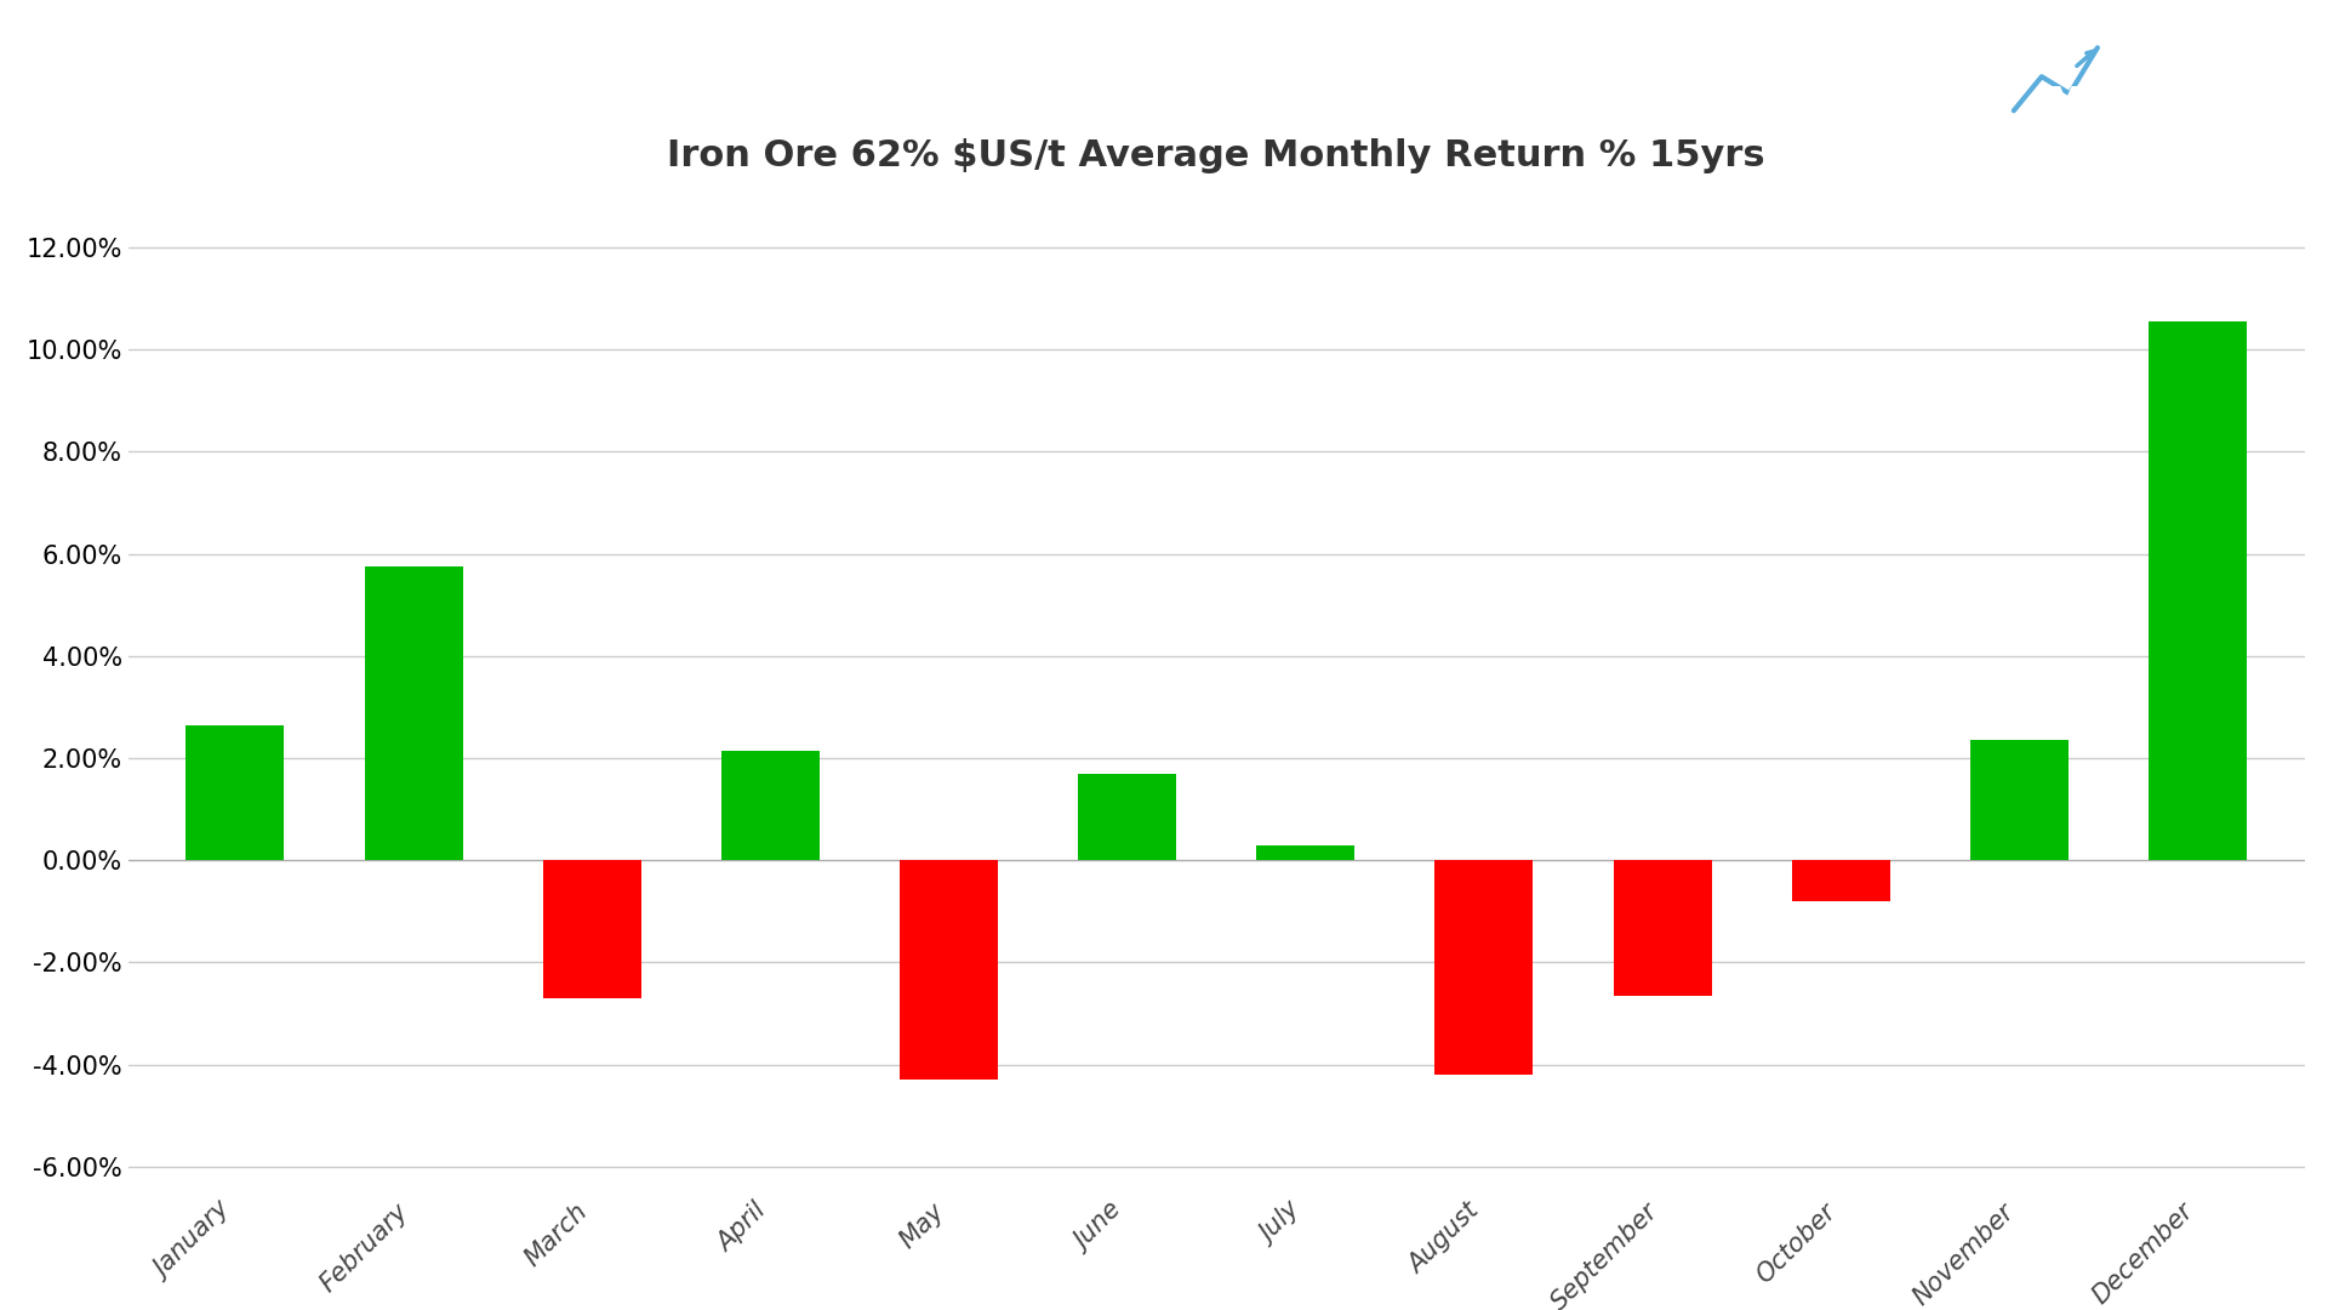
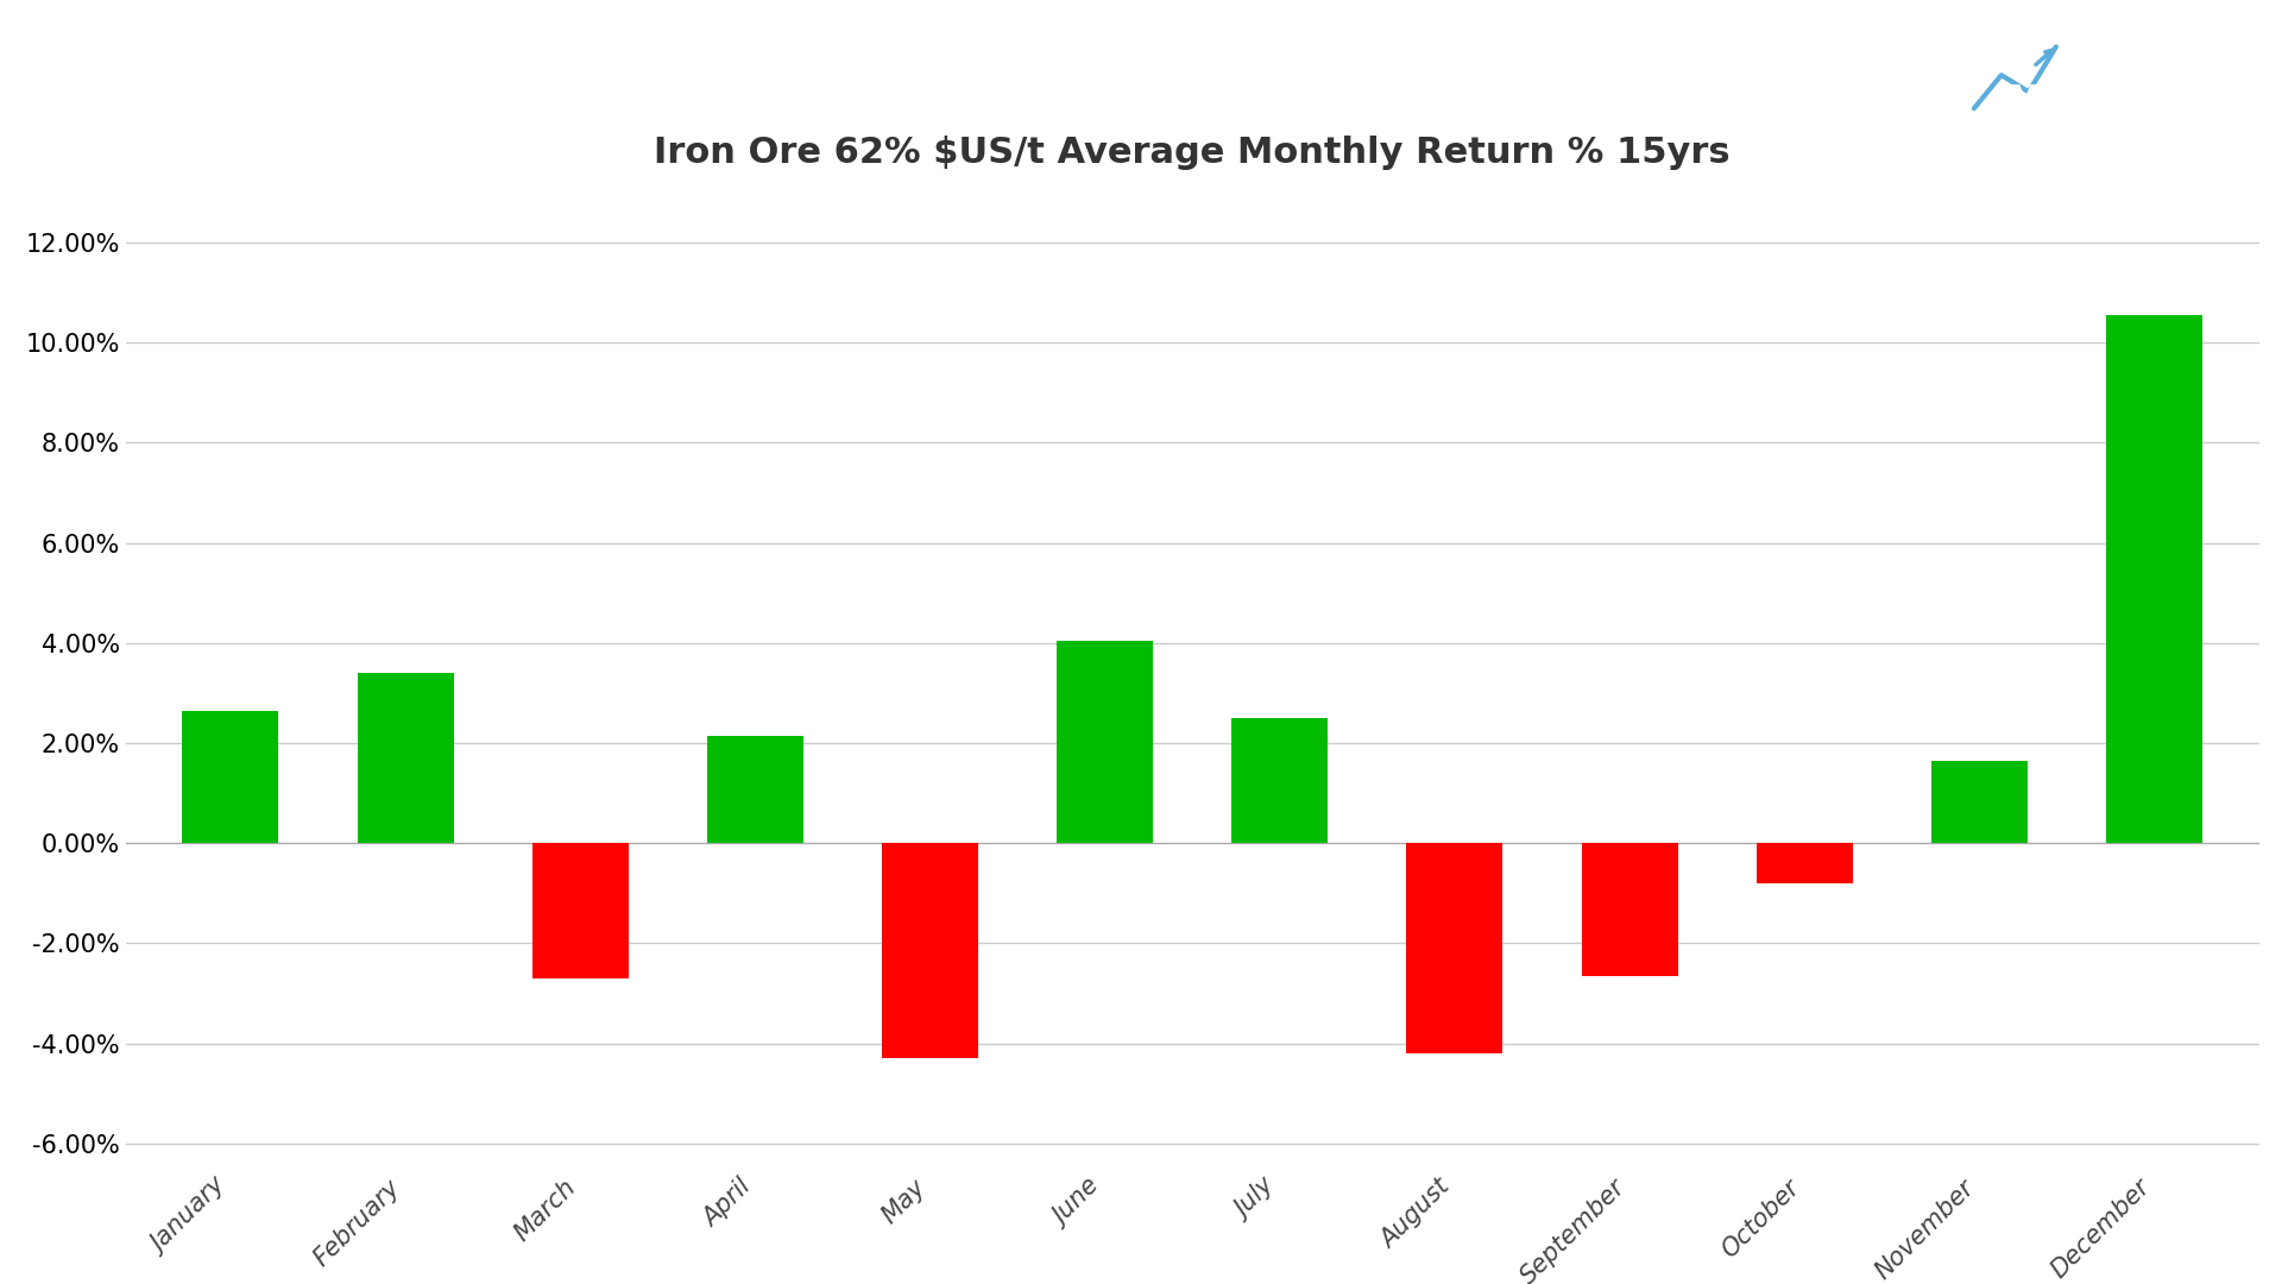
Iron Ore 62% $US/t Average Monthly Return % 15yrs/February: 5.75% -> 3.40%
Iron Ore 62% $US/t Average Monthly Return % 15yrs/June: 1.70% -> 4.05%
Iron Ore 62% $US/t Average Monthly Return % 15yrs/July: 0.30% -> 2.50%
Iron Ore 62% $US/t Average Monthly Return % 15yrs/November: 2.35% -> 1.65%
